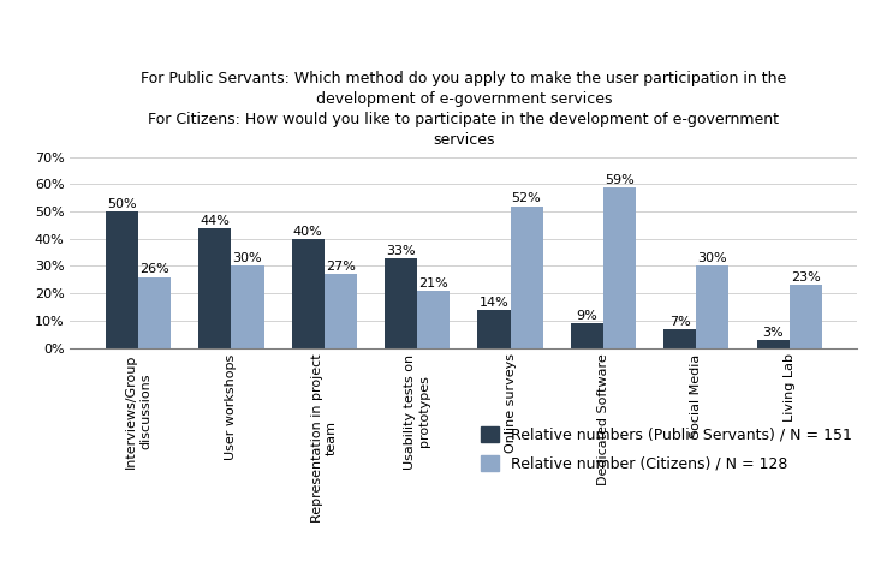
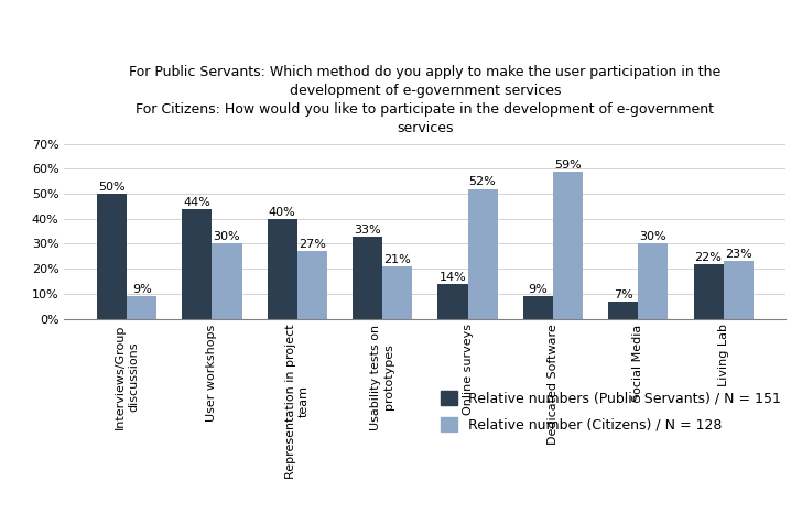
Relative number (Citizens) / N = 128/Interviews/Group discussions: 26% -> 9%
Relative numbers (Public Servants) / N = 151/Living Lab: 3% -> 22%
